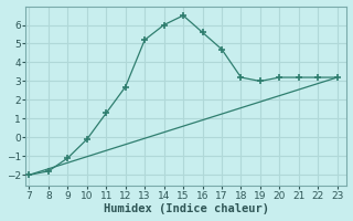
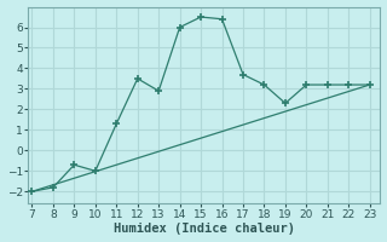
9: -1.1 -> -0.7
10: -0.1 -> -1.0
12: 2.7 -> 3.5
13: 5.2 -> 2.9
16: 5.6 -> 6.4
17: 4.7 -> 3.7
19: 3.0 -> 2.3
